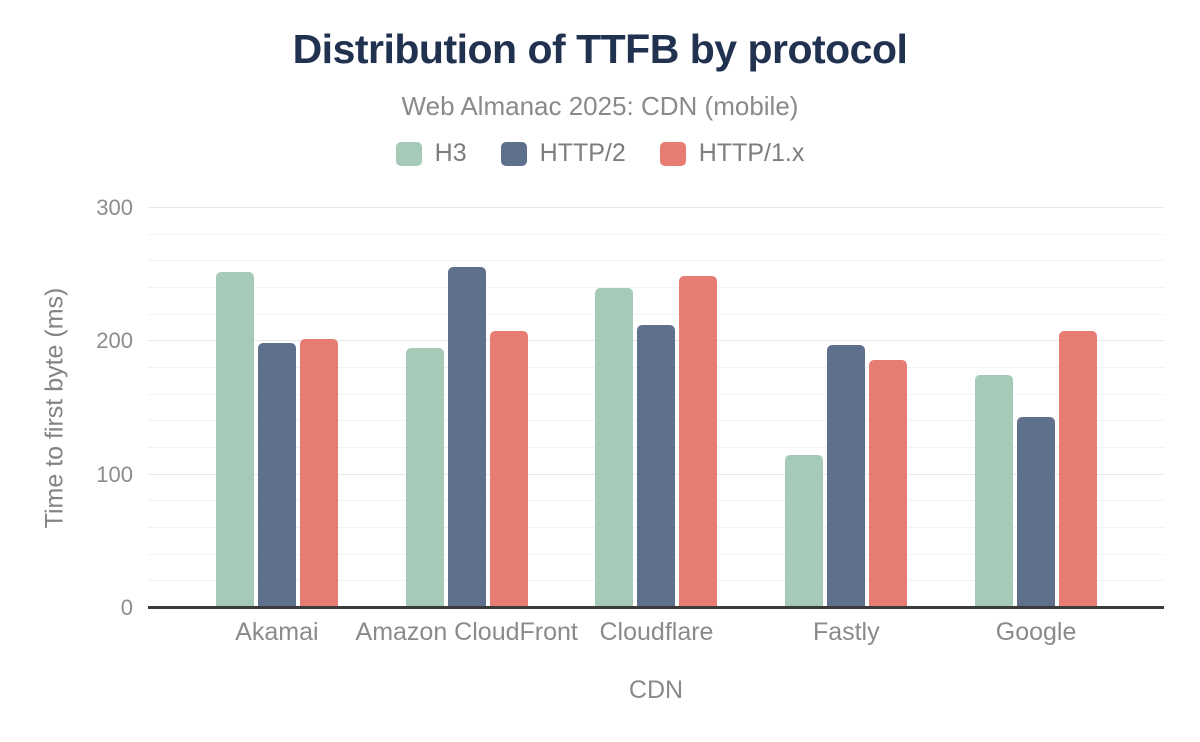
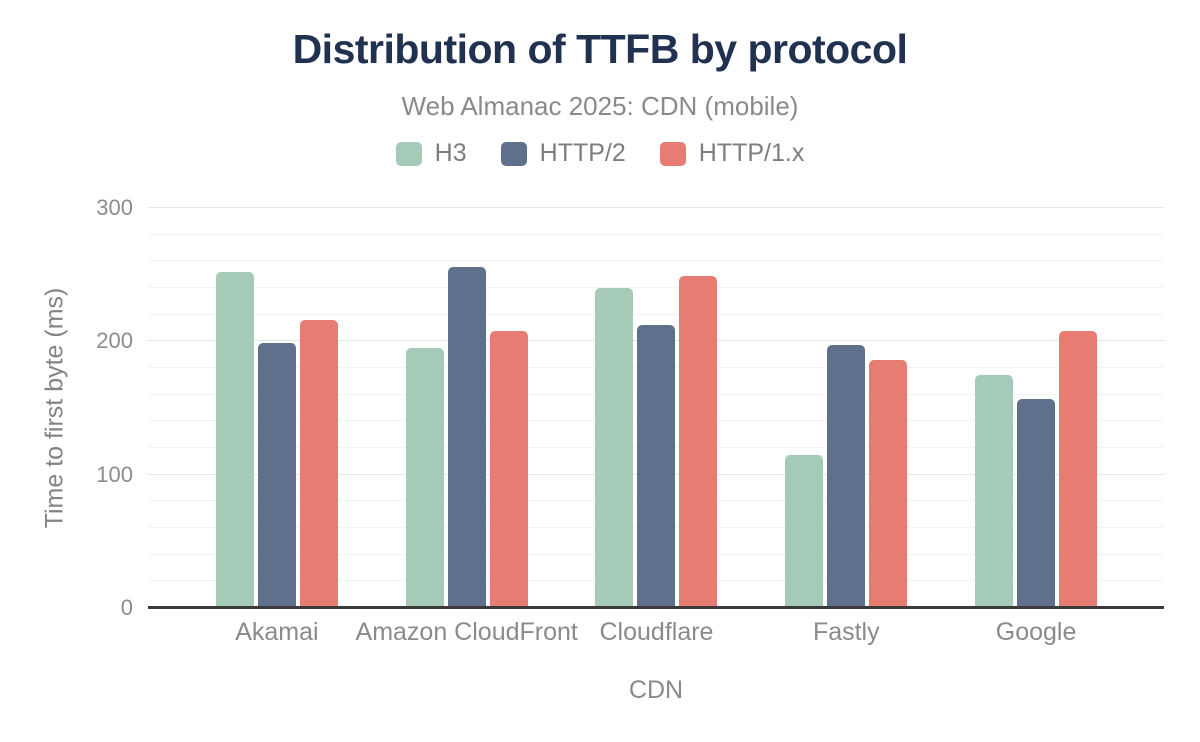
HTTP/1.x/Akamai: 202 -> 216
HTTP/2/Google: 143 -> 157
